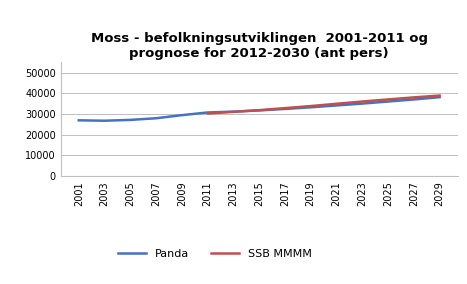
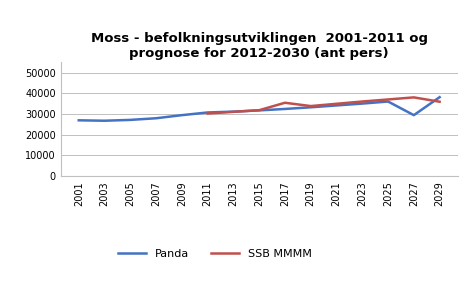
SSB MMMM/2017: 32900 -> 35500
Panda/2027: 37100 -> 29500
SSB MMMM/2029: 39000 -> 36000
